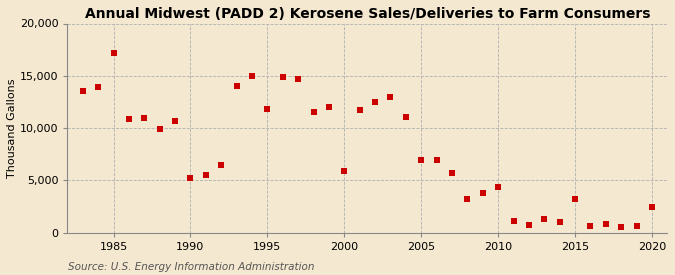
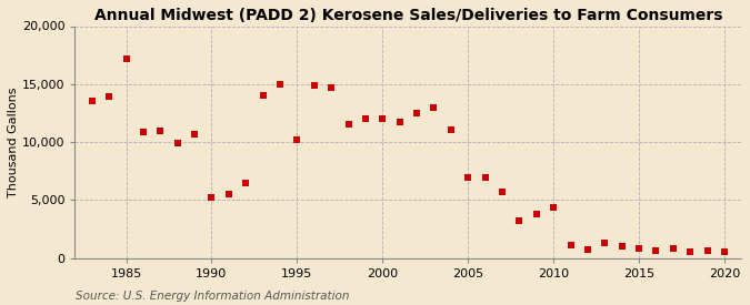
1995: 11,800 -> 10,200
2000: 5,900 -> 12,000
2015: 3,200 -> 800
2020: 2,400 -> 500
